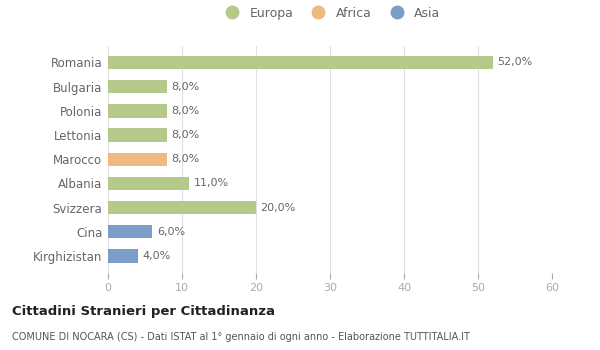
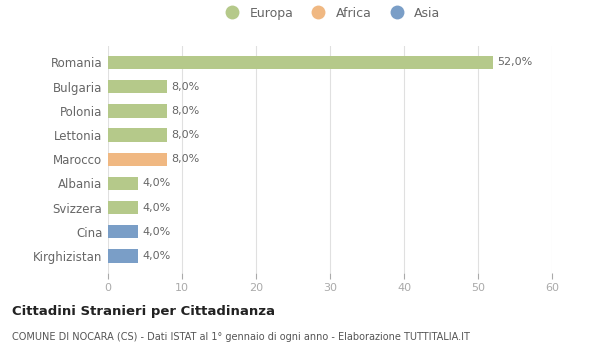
Albania: 11,0% -> 4,0%
Svizzera: 20,0% -> 4,0%
Cina: 6,0% -> 4,0%
